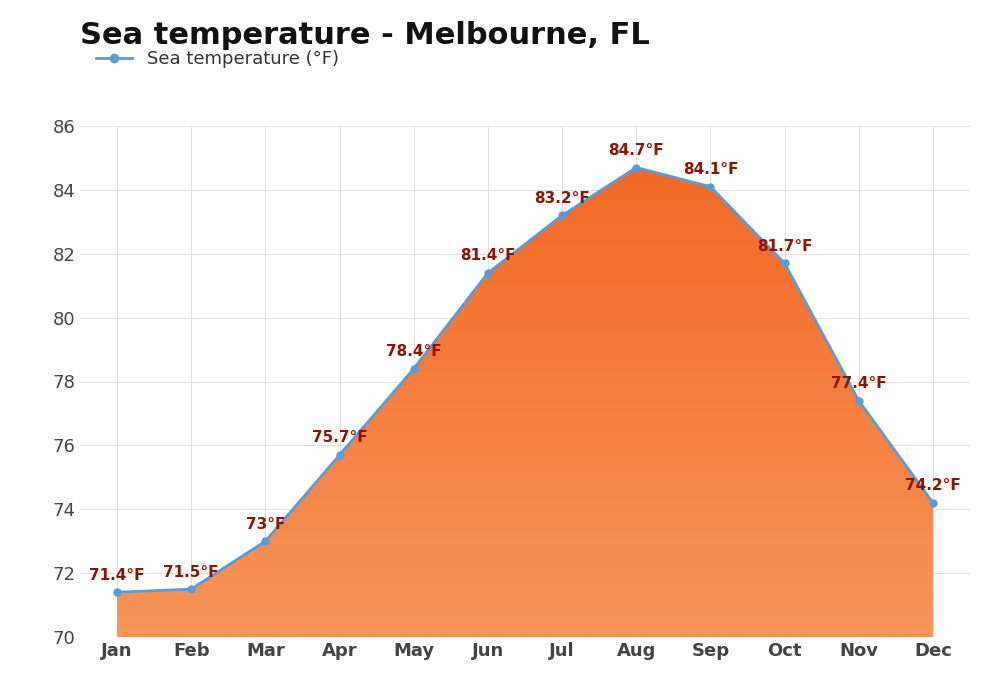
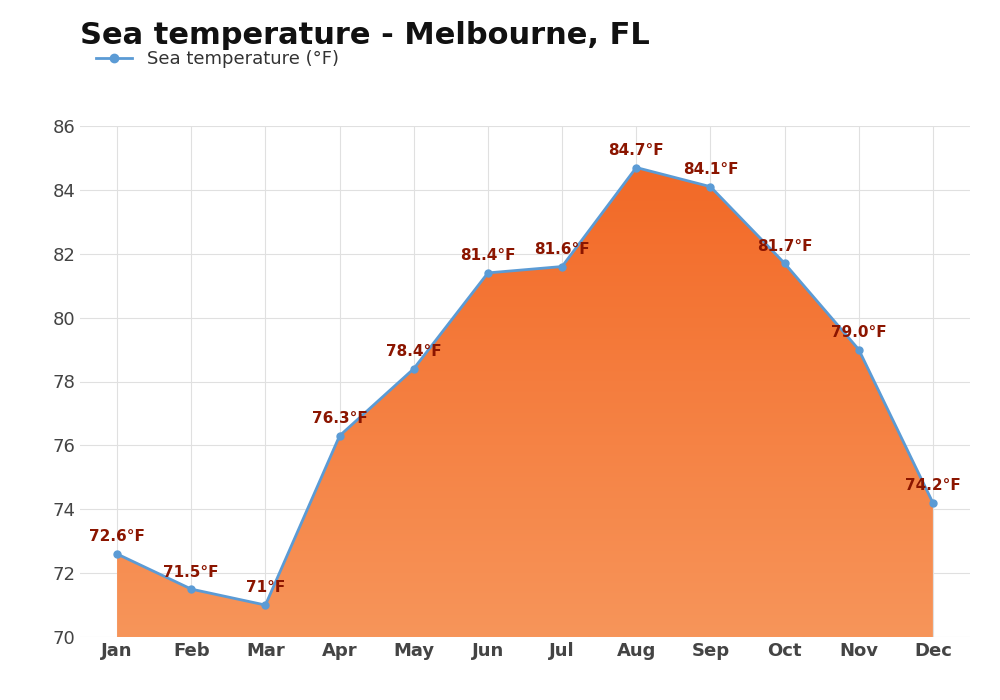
Jan: 71.4°F -> 72.6°F
Mar: 73°F -> 71°F
Apr: 75.7°F -> 76.3°F
Jul: 83.2°F -> 81.6°F
Nov: 77.4°F -> 79.0°F
